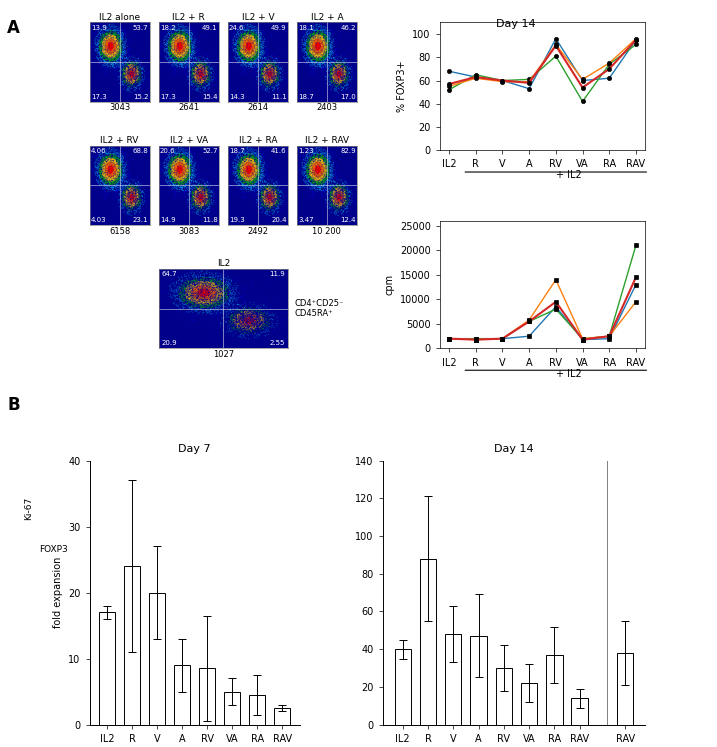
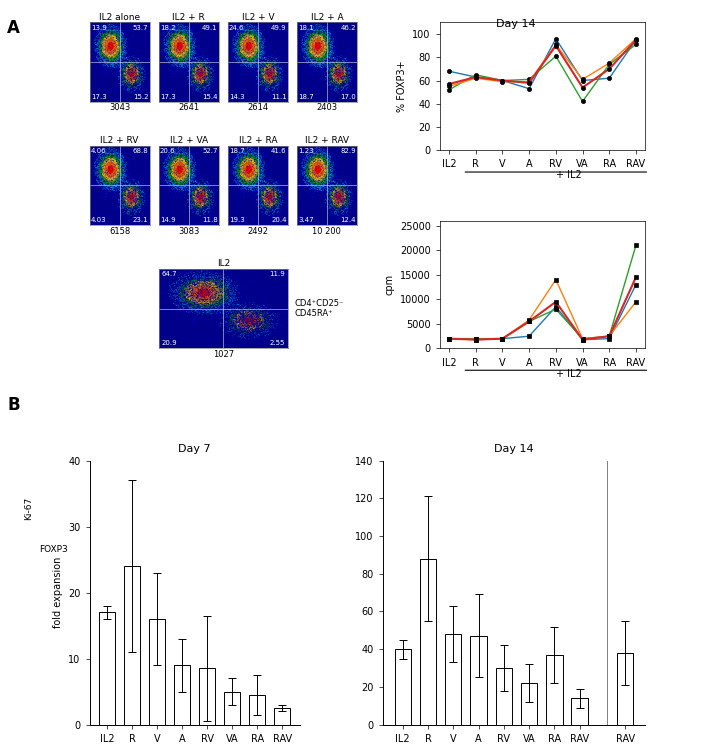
Day 7/V: 20.0 -> 16.0
